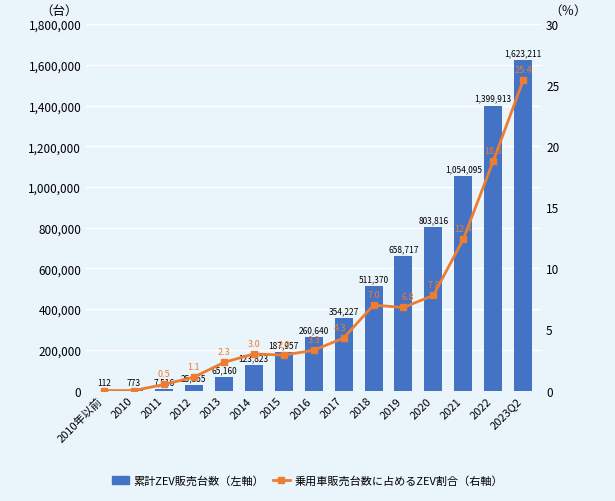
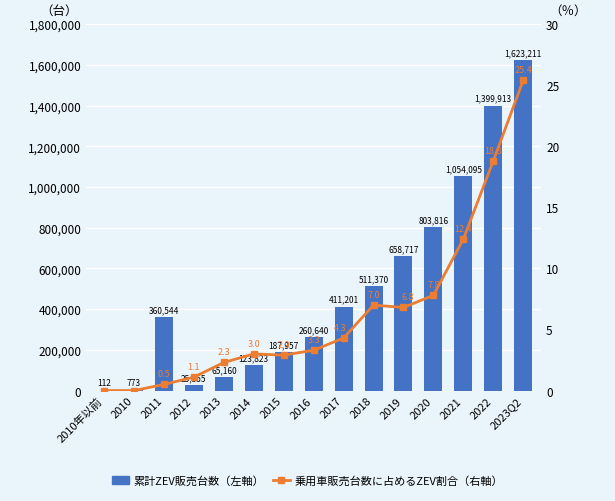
累計ZEV販売台数（左軸）/2011: 7,516 -> 360,544
累計ZEV販売台数（左軸）/2017: 354,227 -> 411,201
